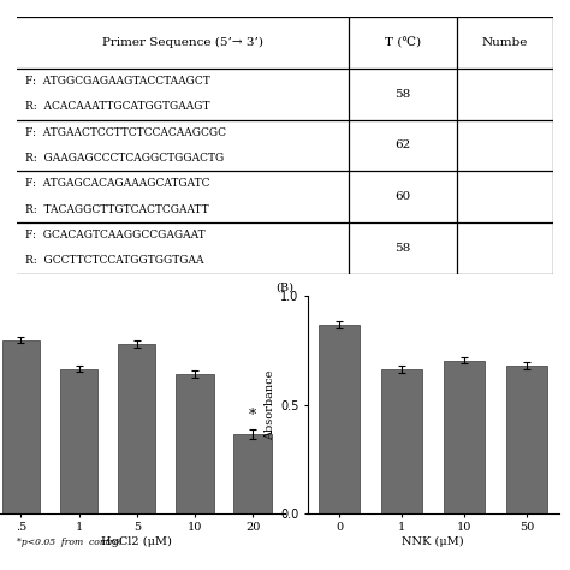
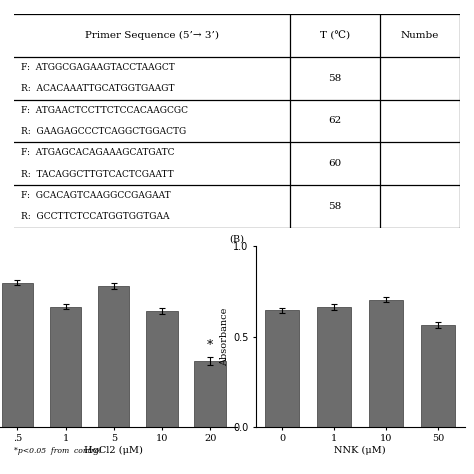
0: 0.87 -> 0.65
50: 0.68 -> 0.56
